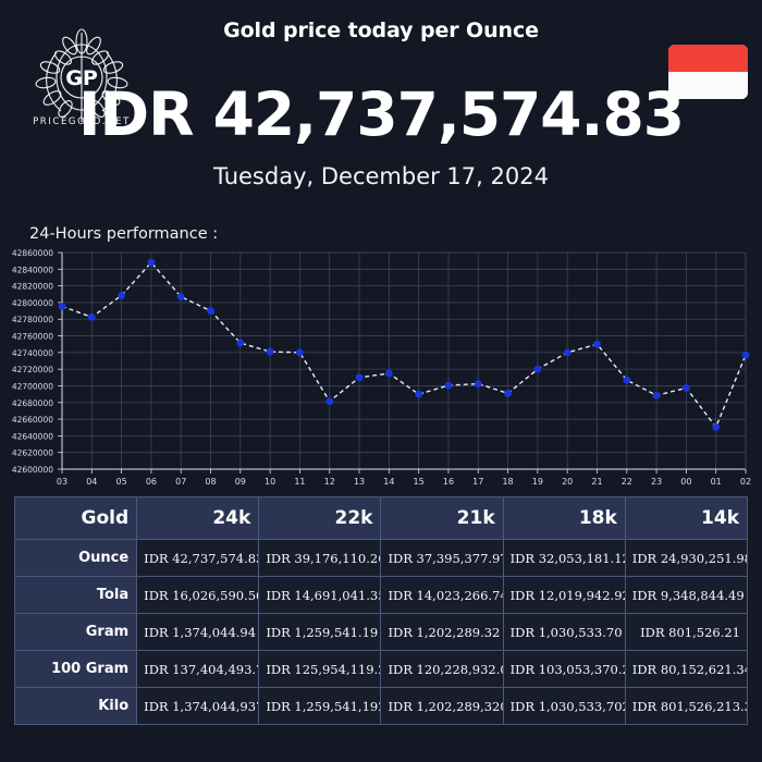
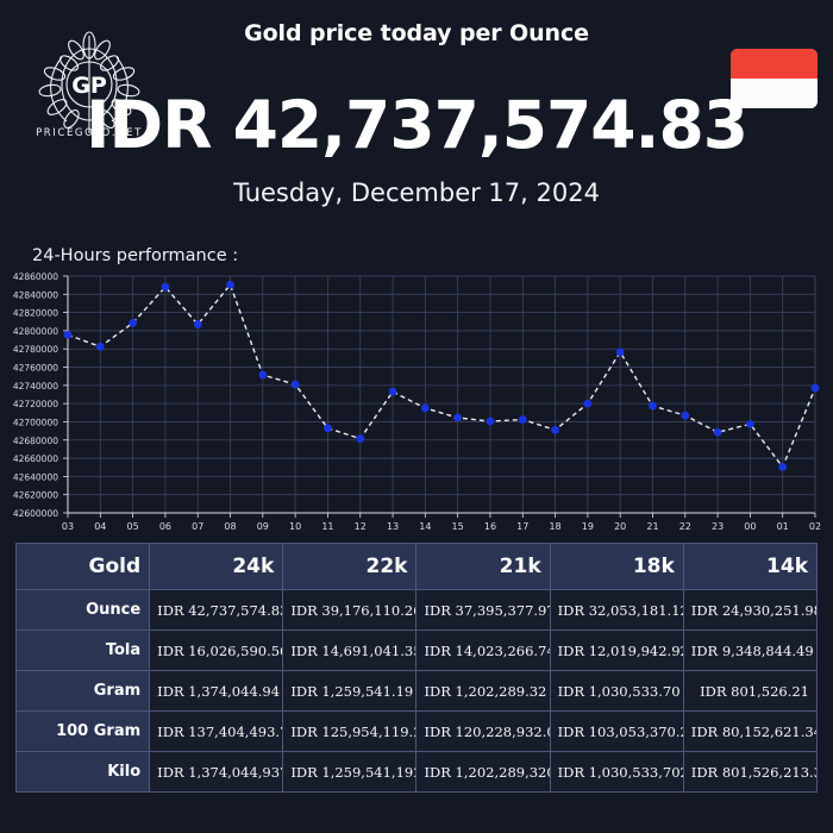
08: 42790000 -> 42850000
11: 42740000 -> 42690000
13: 42710000 -> 42730000
15: 42690000 -> 42700000
20: 42740000 -> 42780000
21: 42750000 -> 42720000
